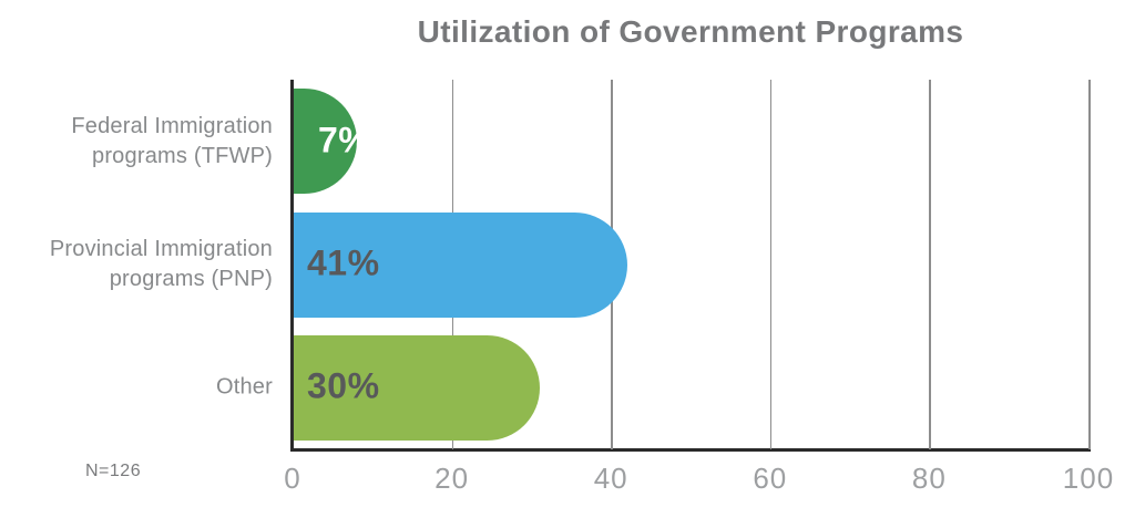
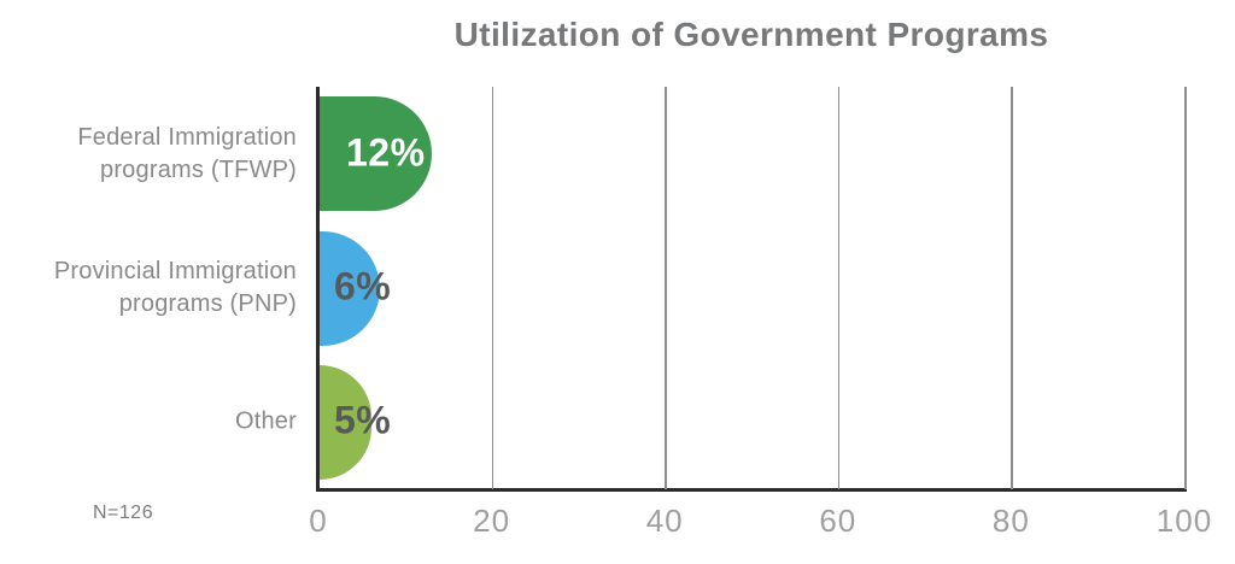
Federal Immigration programs (TFWP): 7% -> 12%
Provincial Immigration programs (PNP): 41% -> 6%
Other: 30% -> 5%
